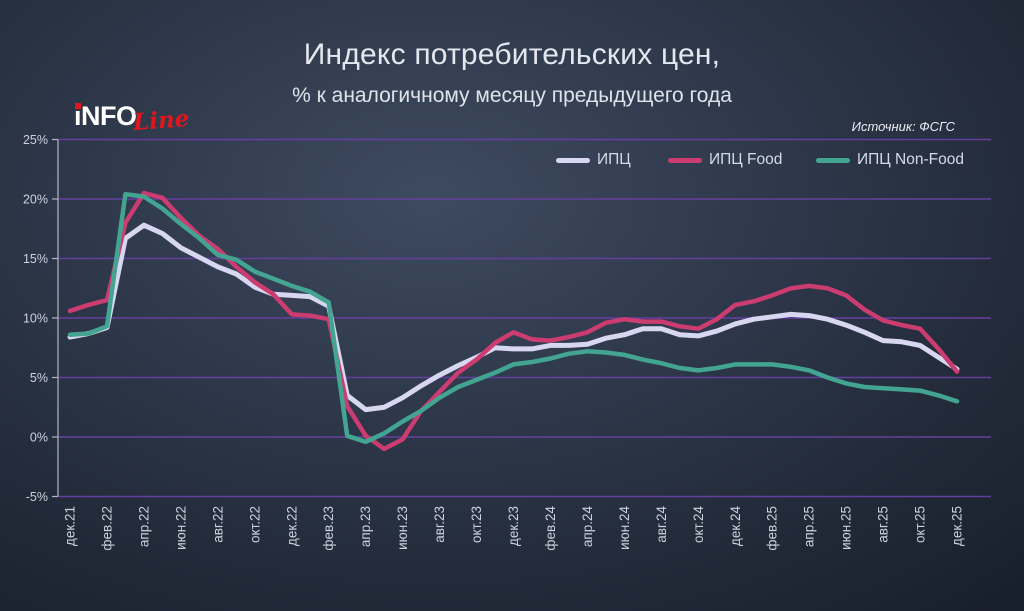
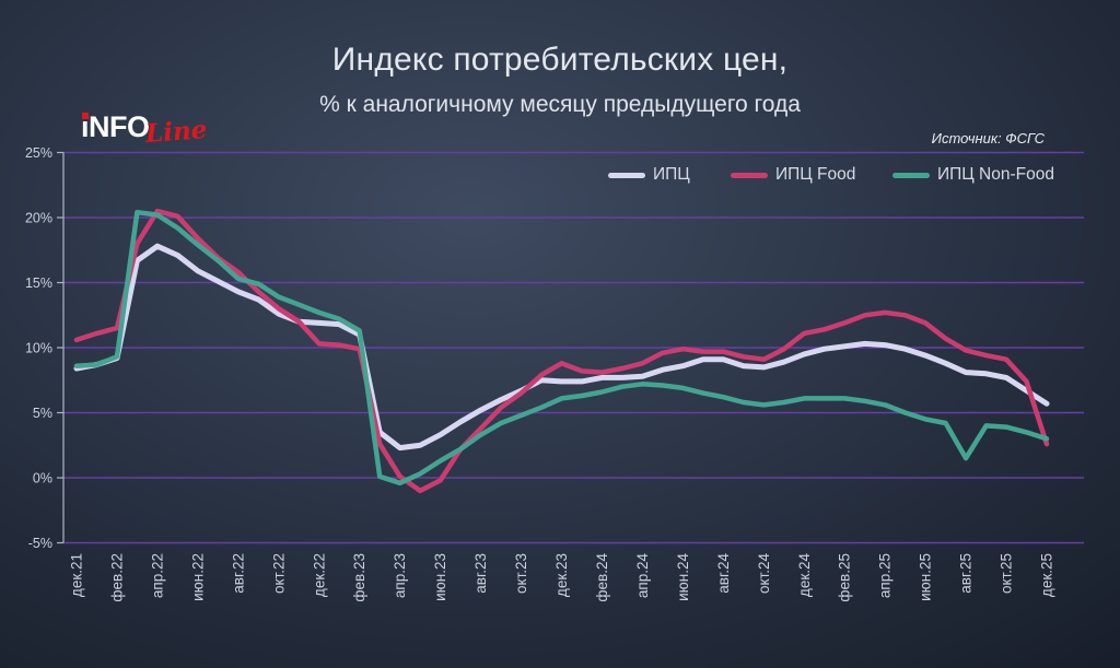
ИПЦ Non-Food/авг.25: 4.1% -> 1.5%
ИПЦ Food/дек.25: 5.5% -> 2.6%
